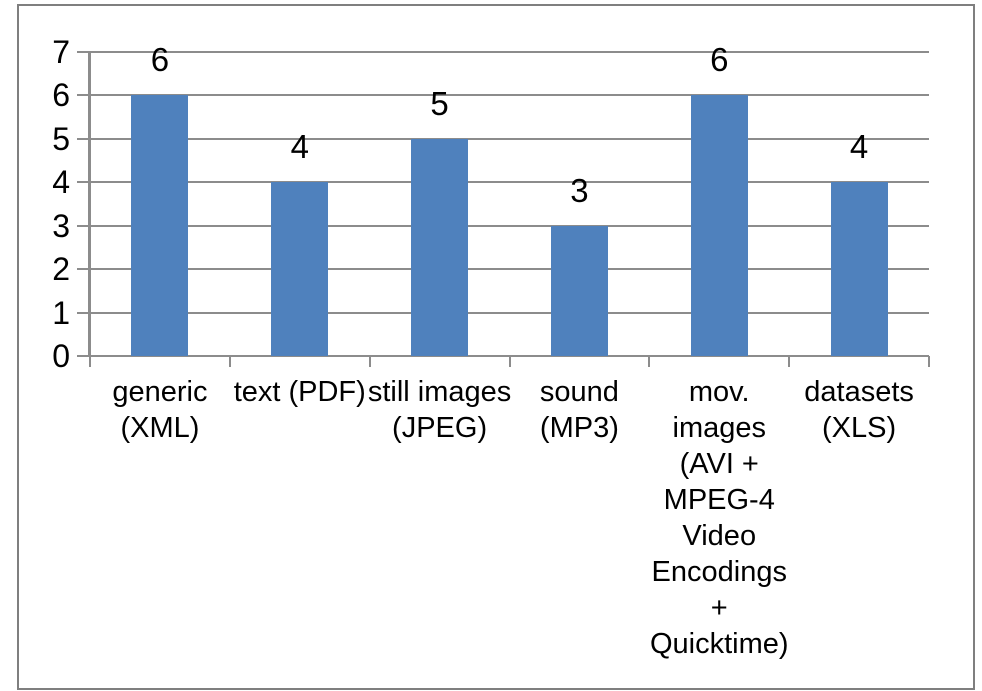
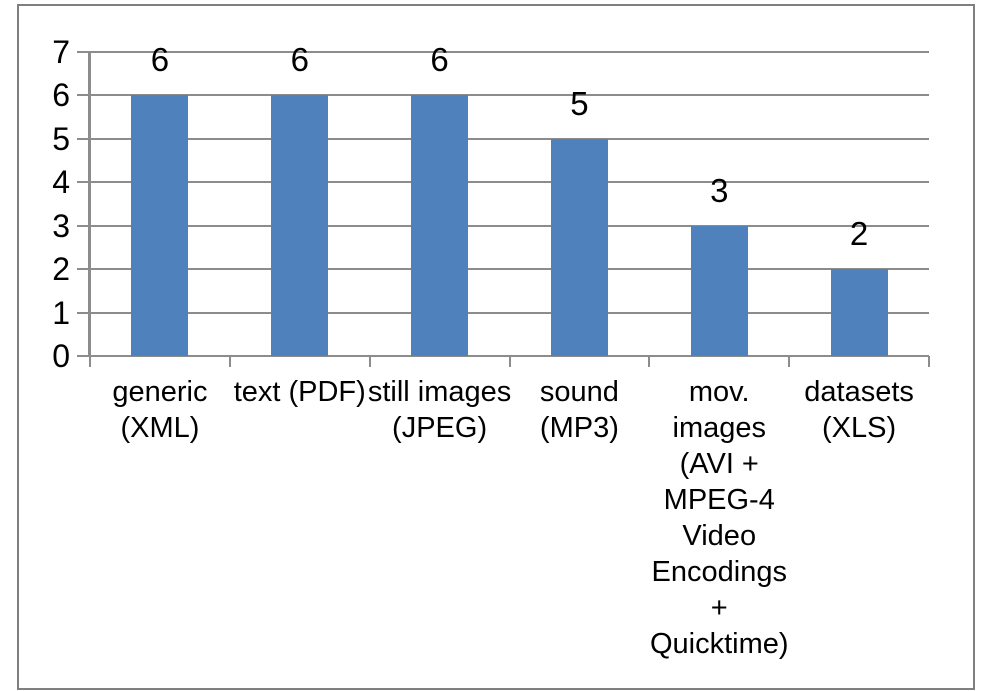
text (PDF): 4 -> 6
still images (JPEG): 5 -> 6
sound (MP3): 3 -> 5
mov. images (AVI + MPEG-4 Video Encodings + Quicktime): 6 -> 3
datasets (XLS): 4 -> 2
